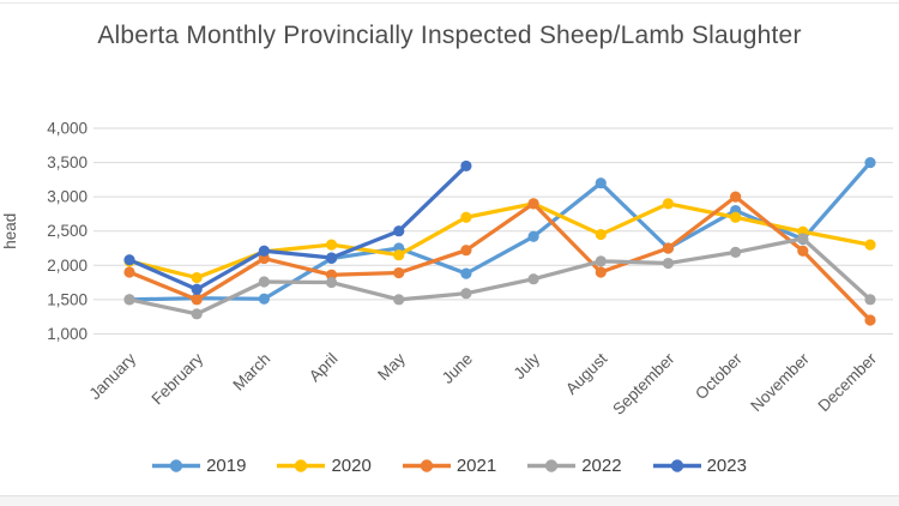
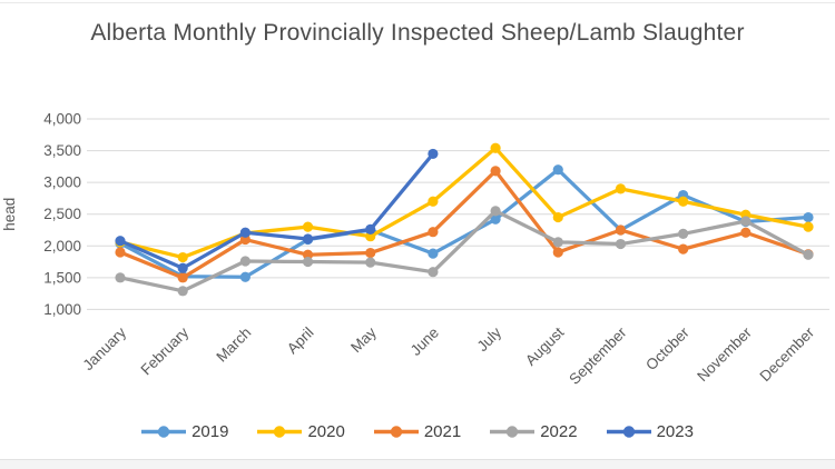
2019/January: 1500 -> 2000
2022/May: 1500 -> 1700
2023/May: 2500 -> 2300
2020/July: 2900 -> 3500
2021/July: 2900 -> 3200
2022/July: 1800 -> 2600
2021/October: 3000 -> 2000
2019/December: 3500 -> 2400
2021/December: 1200 -> 1900
2022/December: 1500 -> 1900
